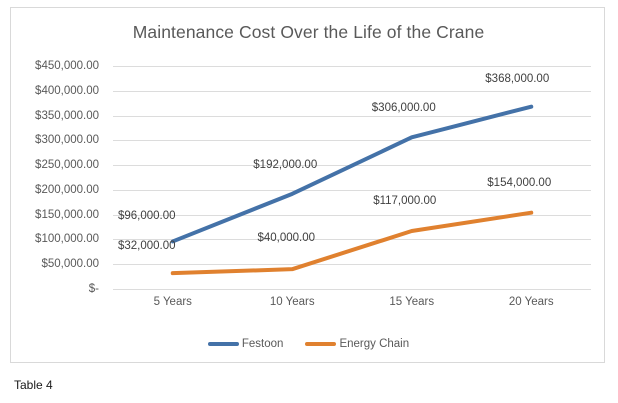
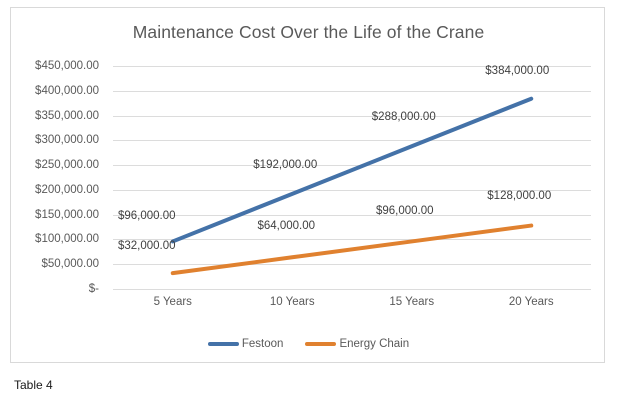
Energy Chain/10 Years: $40,000.00 -> $64,000.00
Festoon/15 Years: $306,000.00 -> $288,000.00
Energy Chain/15 Years: $117,000.00 -> $96,000.00
Festoon/20 Years: $368,000.00 -> $384,000.00
Energy Chain/20 Years: $154,000.00 -> $128,000.00
